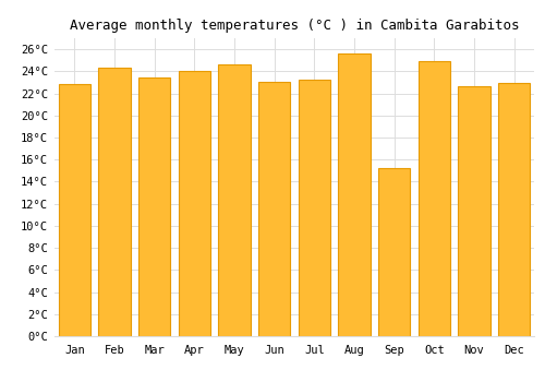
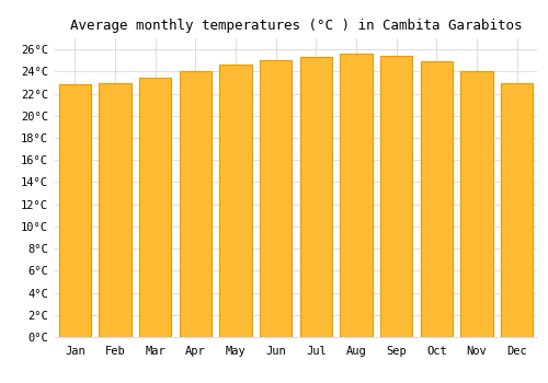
Feb: 24.3°C -> 22.9°C
Jun: 23.0°C -> 25.0°C
Jul: 23.2°C -> 25.3°C
Sep: 15.2°C -> 25.4°C
Nov: 22.6°C -> 24.0°C
